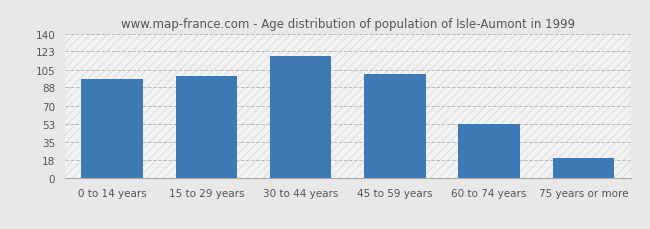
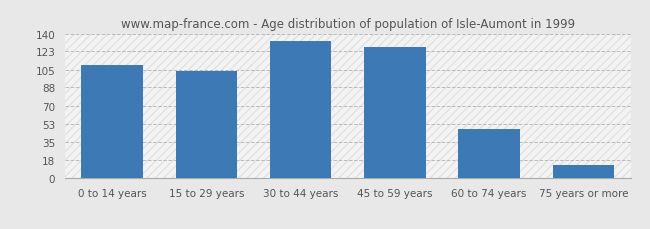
0 to 14 years: 96 -> 110
15 to 29 years: 99 -> 104
30 to 44 years: 118 -> 133
45 to 59 years: 101 -> 127
60 to 74 years: 53 -> 48
75 years or more: 20 -> 13
